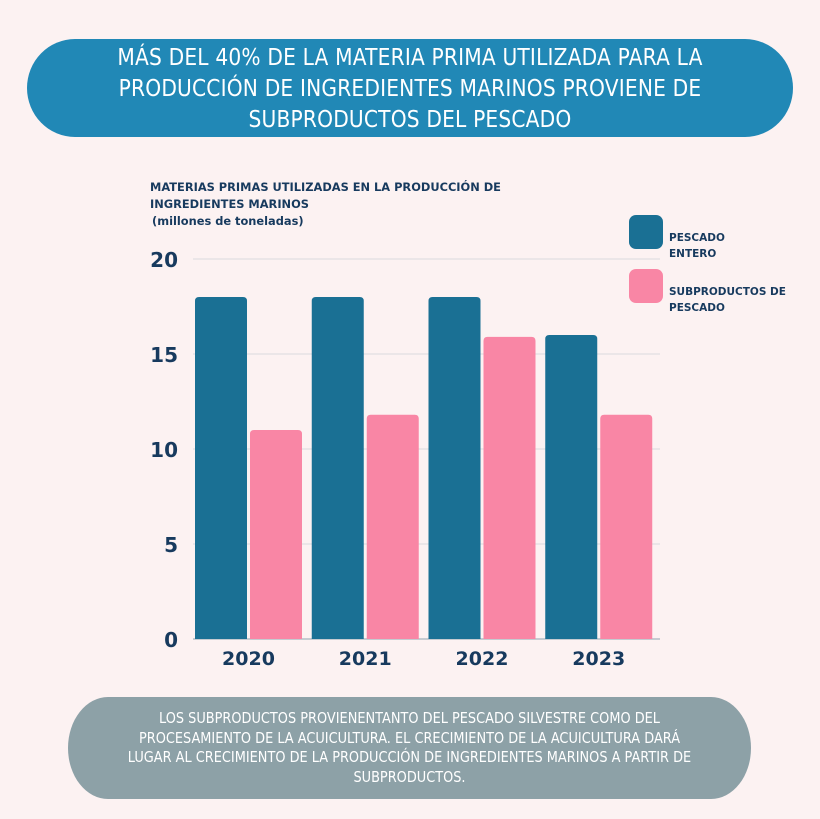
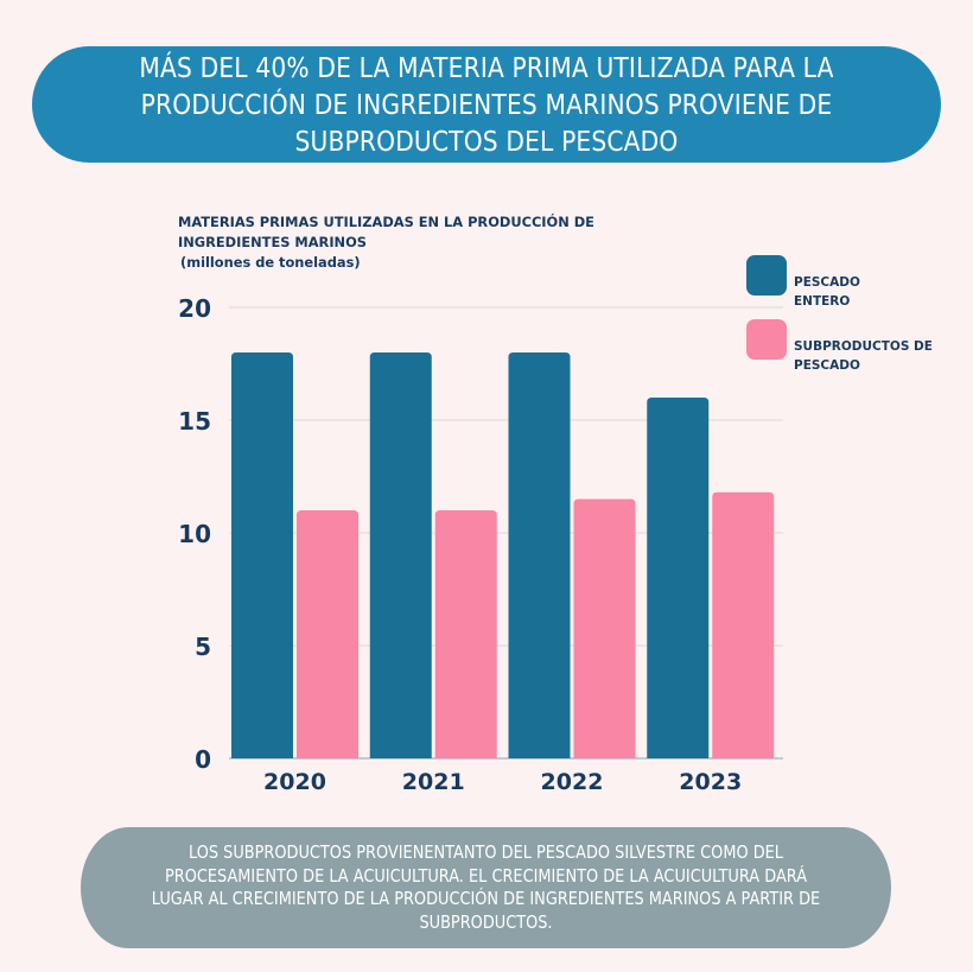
SUBPRODUCTOS DE PESCADO/2021: 11.8 -> 11.0
SUBPRODUCTOS DE PESCADO/2022: 15.9 -> 11.5
